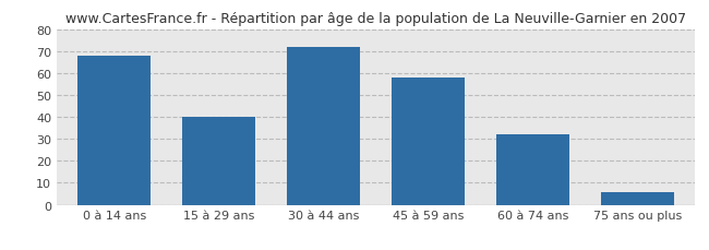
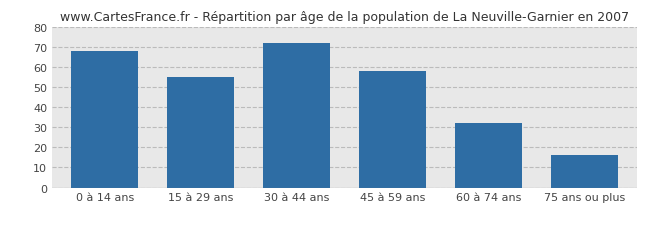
15 à 29 ans: 40 -> 55
75 ans ou plus: 6 -> 16
